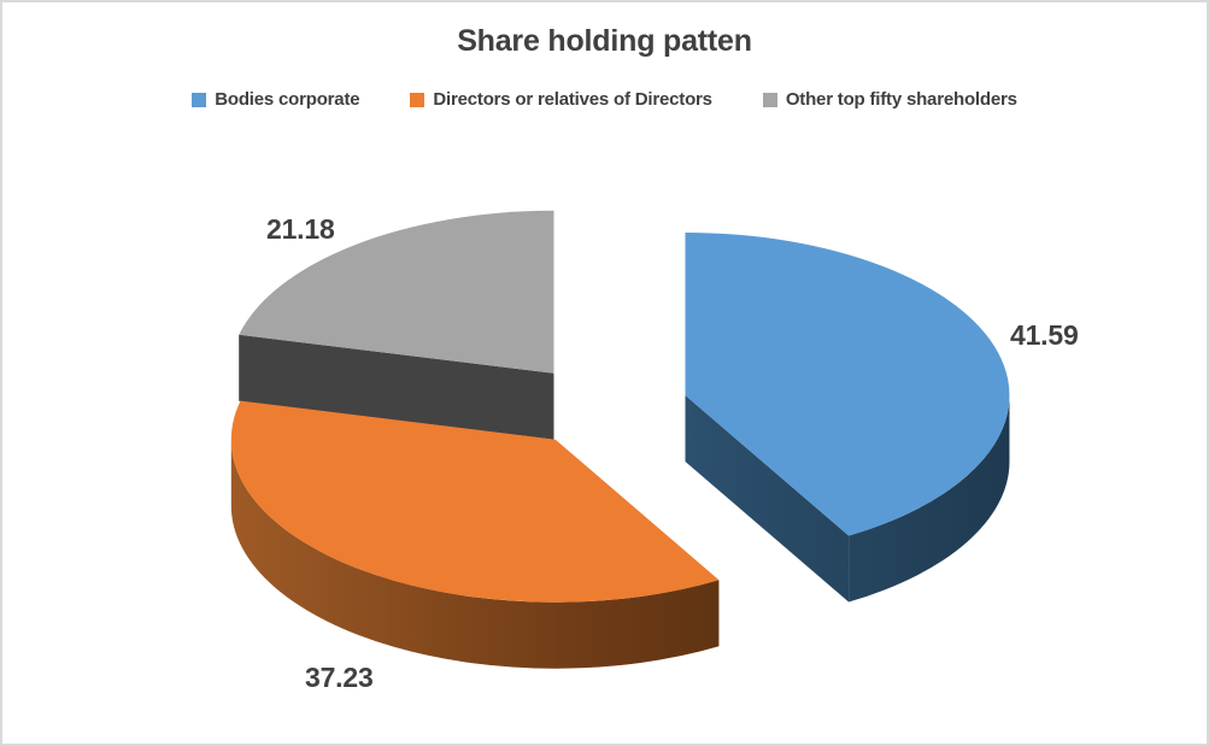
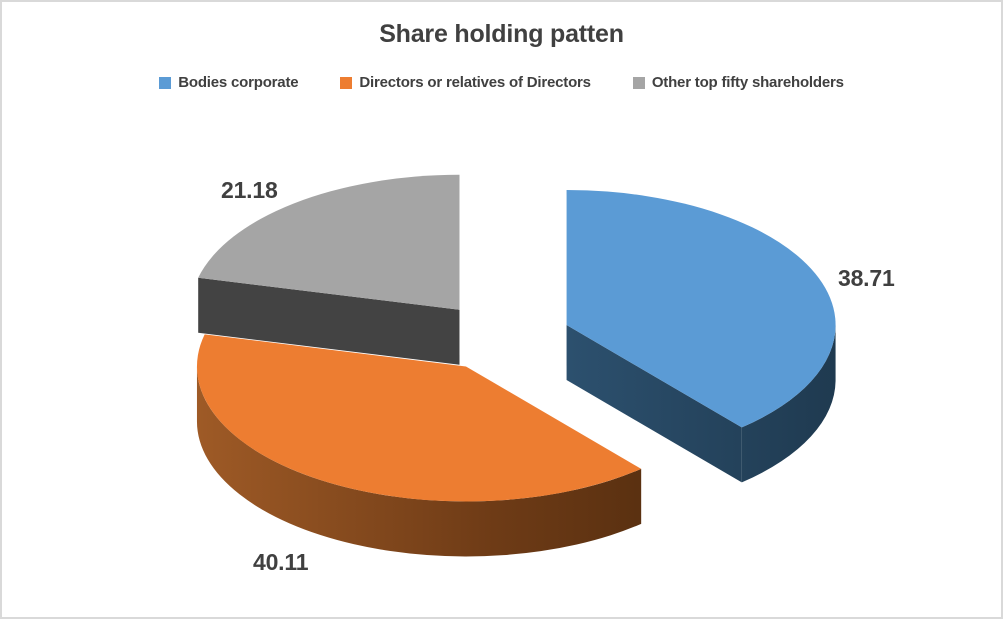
Bodies corporate: 41.59 -> 38.71
Directors or relatives of Directors: 37.23 -> 40.11
